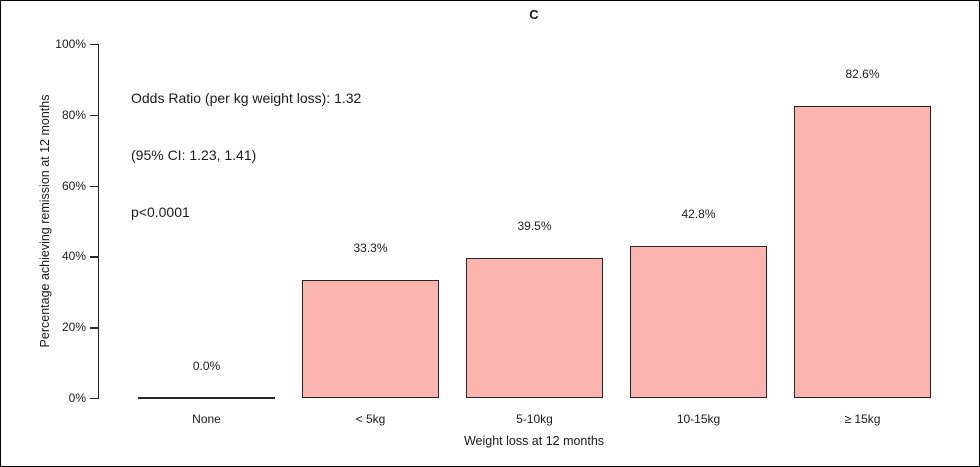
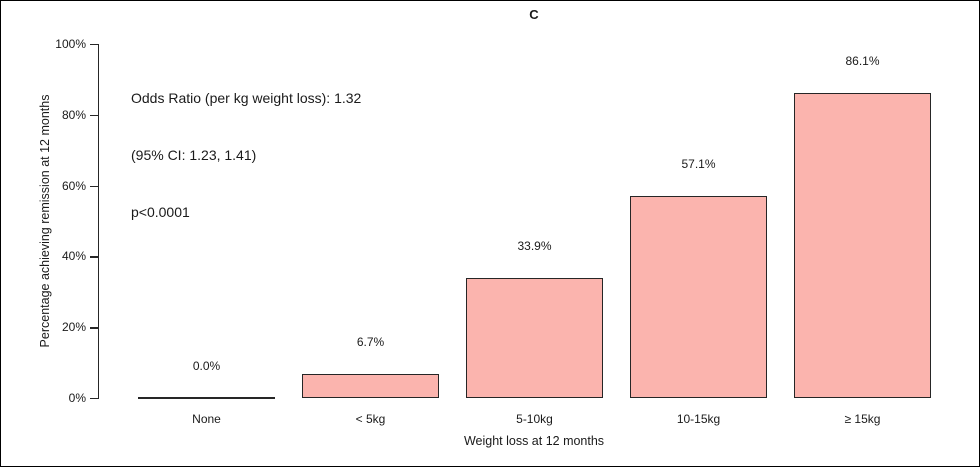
< 5kg: 33.3% -> 6.7%
5-10kg: 39.5% -> 33.9%
10-15kg: 42.8% -> 57.1%
≥ 15kg: 82.6% -> 86.1%
